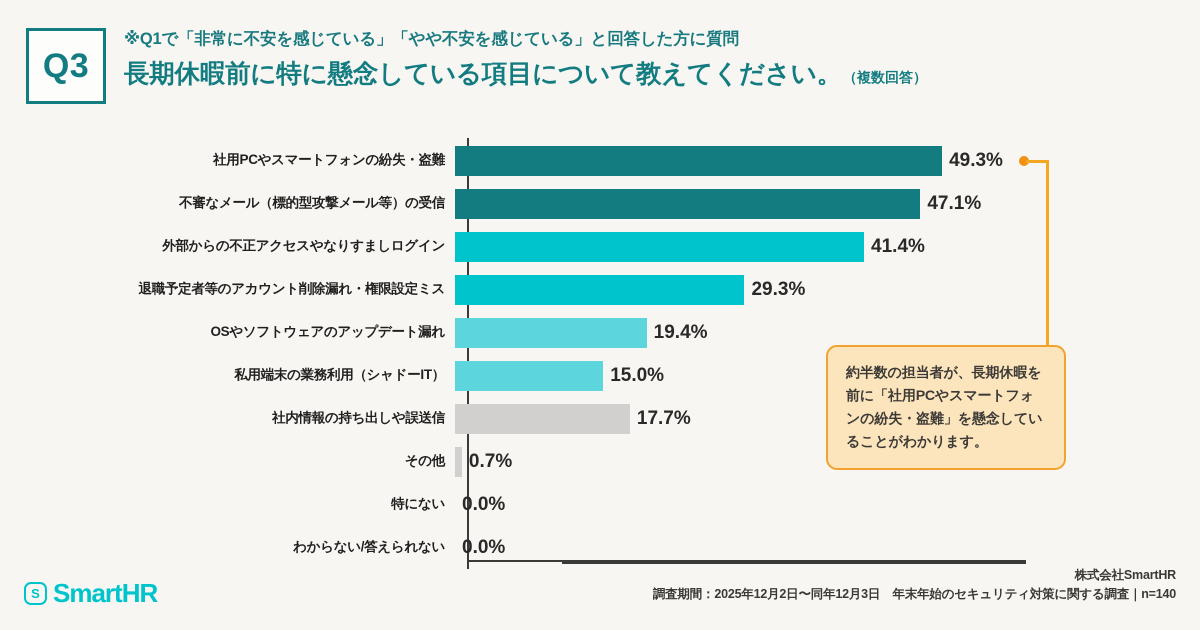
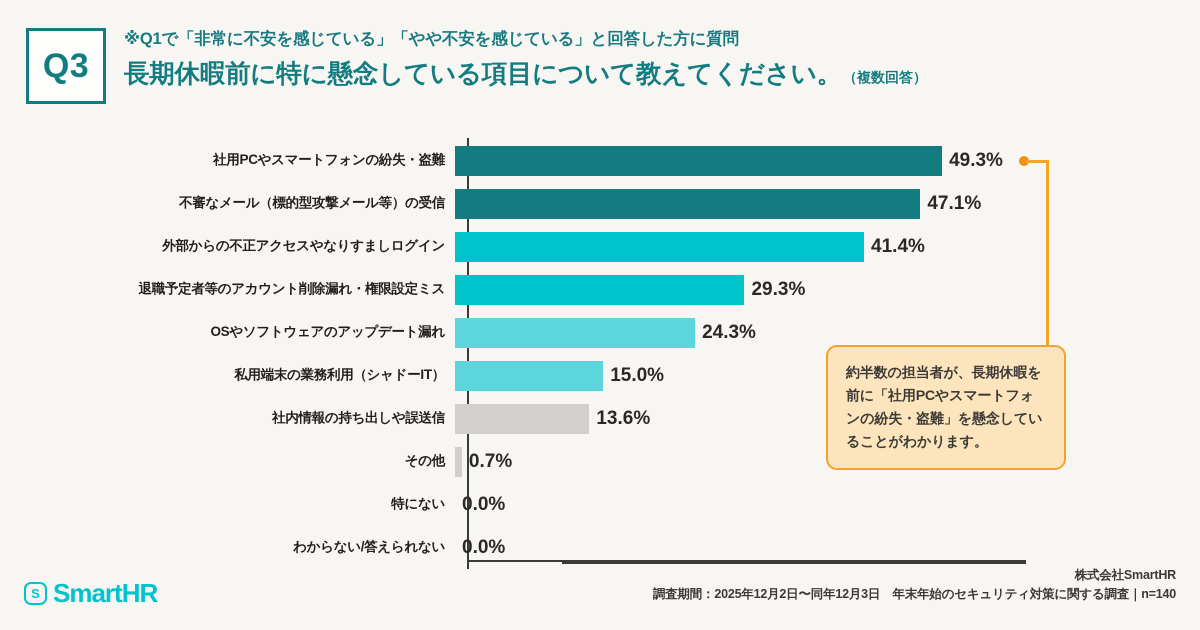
OSやソフトウェアのアップデート漏れ: 19.4% -> 24.3%
社内情報の持ち出しや誤送信: 17.7% -> 13.6%
